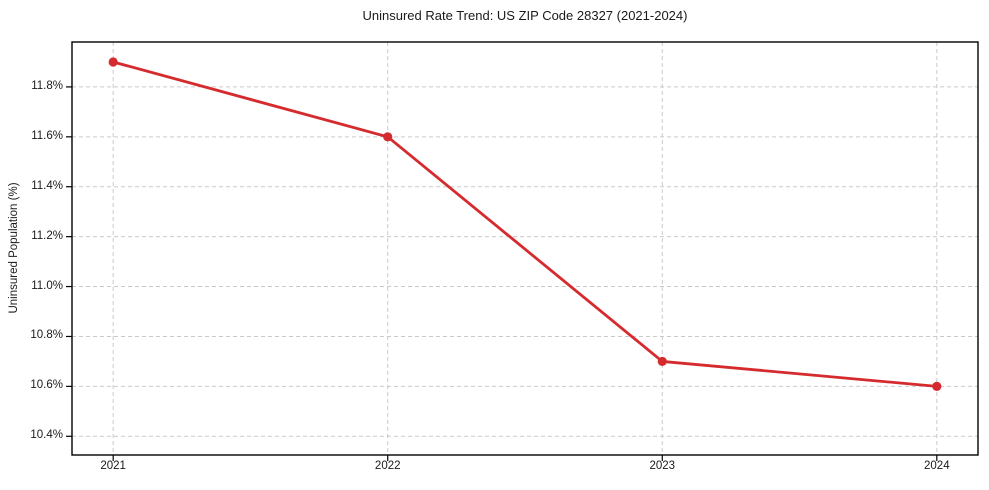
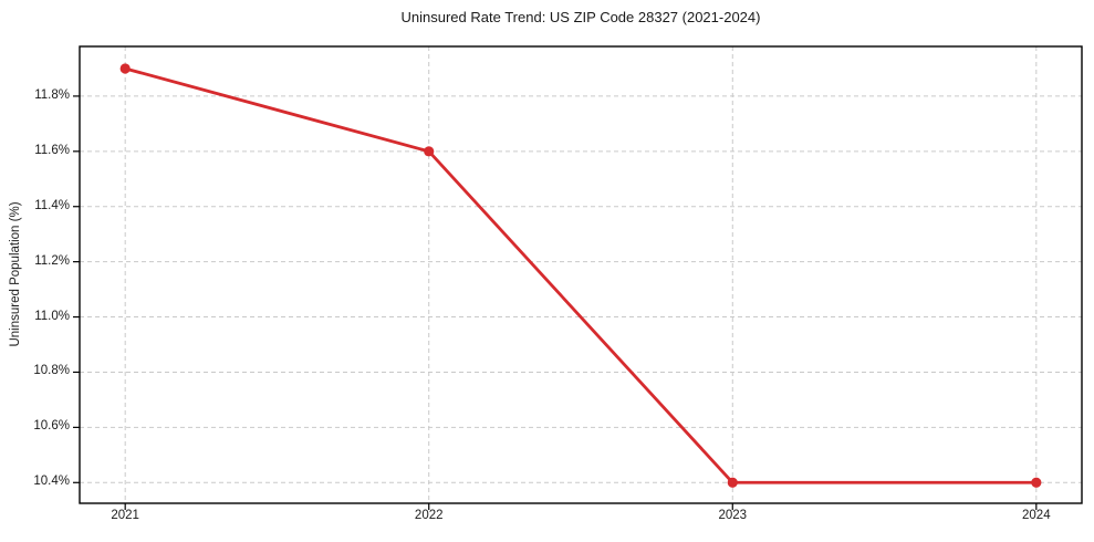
2023: 10.7% -> 10.4%
2024: 10.6% -> 10.4%
